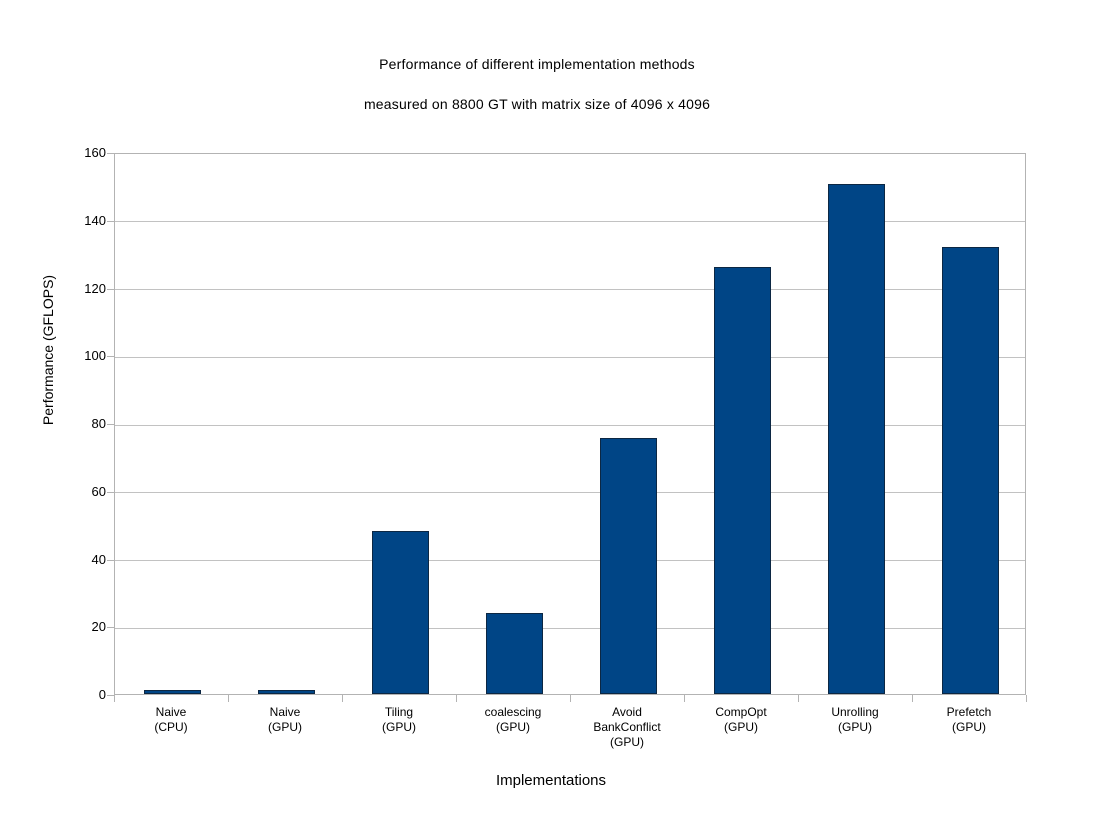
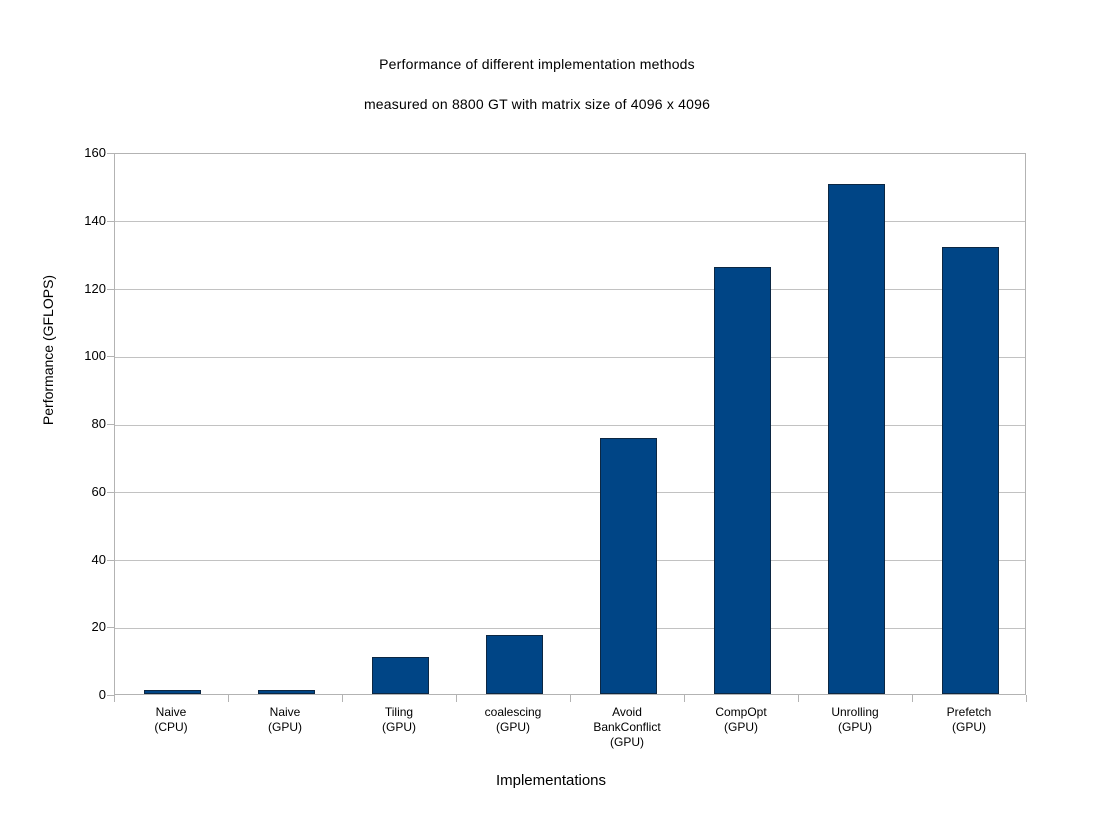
Tiling (GPU): 48 -> 11
coalescing (GPU): 24 -> 18
